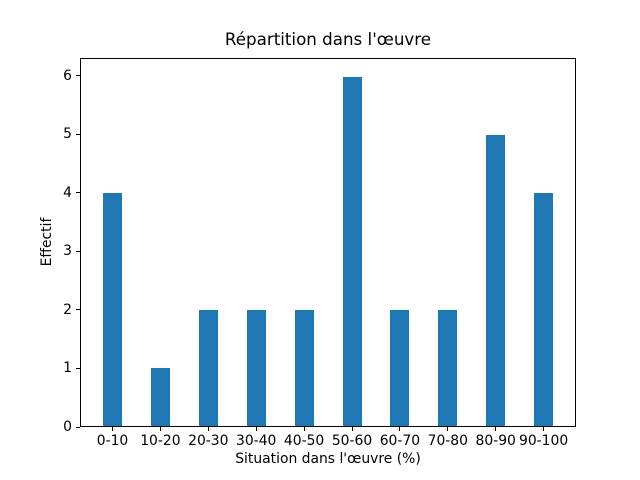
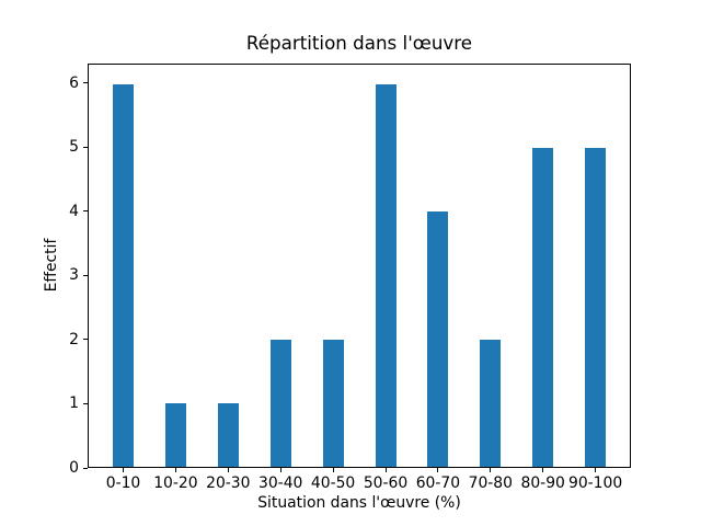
0-10: 4 -> 6
20-30: 2 -> 1
60-70: 2 -> 4
90-100: 4 -> 5
